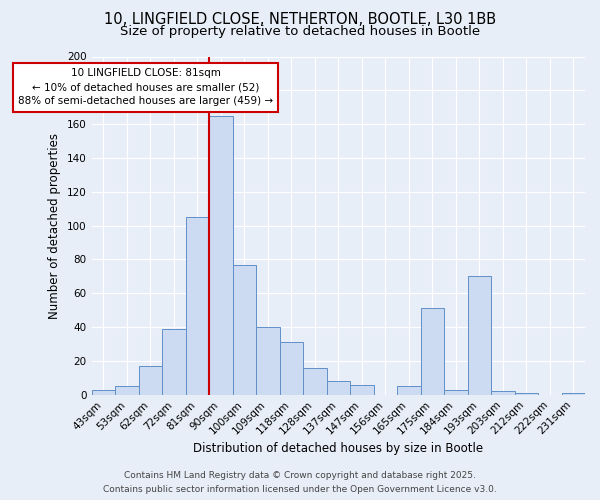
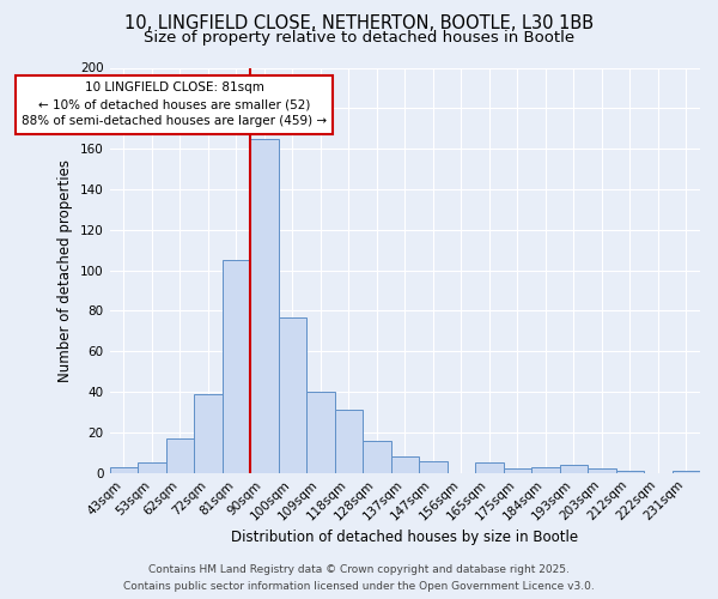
175sqm: 51 -> 2
193sqm: 70 -> 4
